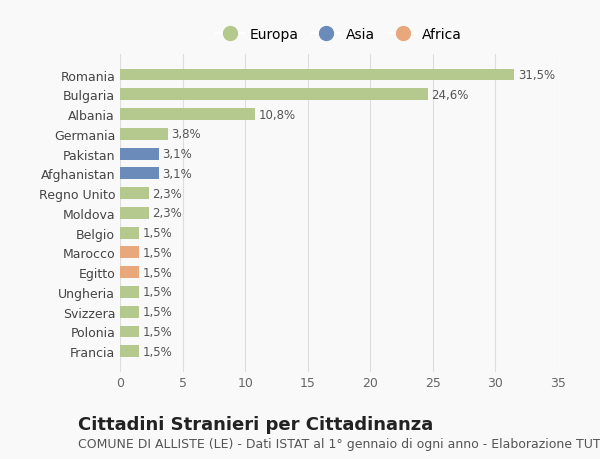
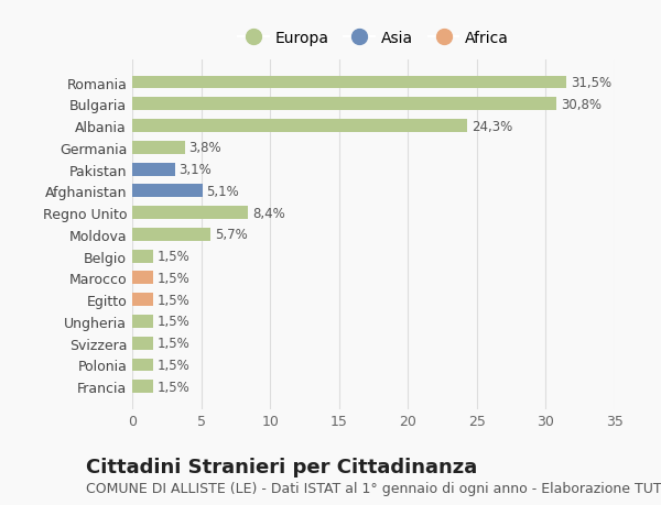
Bulgaria: 24,6% -> 30,8%
Albania: 10,8% -> 24,3%
Afghanistan: 3,1% -> 5,1%
Regno Unito: 2,3% -> 8,4%
Moldova: 2,3% -> 5,7%
